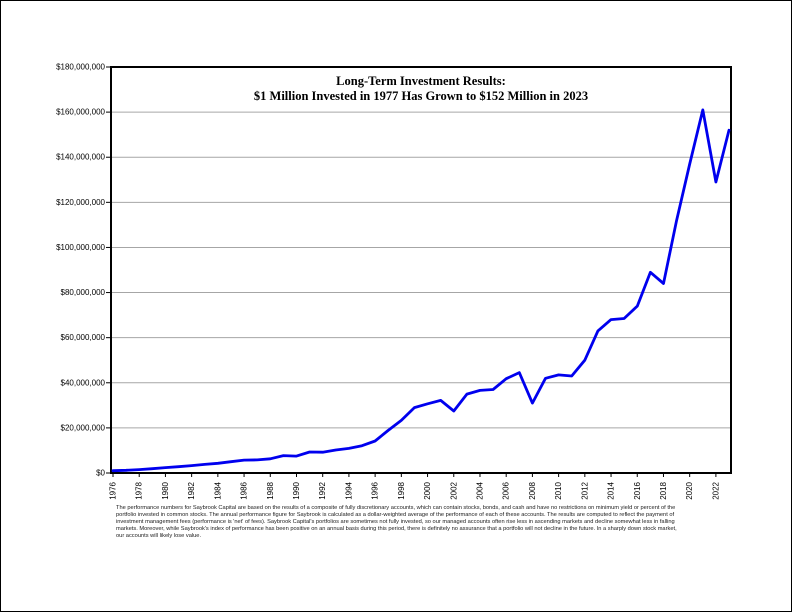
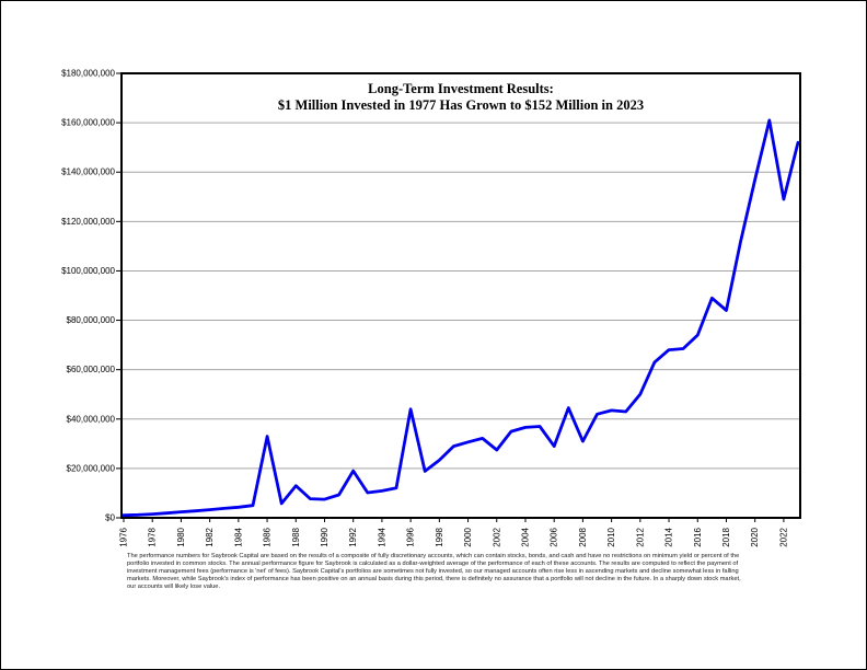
1986: $6000000 -> $33000000
1988: $6000000 -> $13000000
1992: $9000000 -> $19000000
1996: $14000000 -> $44000000
2006: $42000000 -> $29000000
